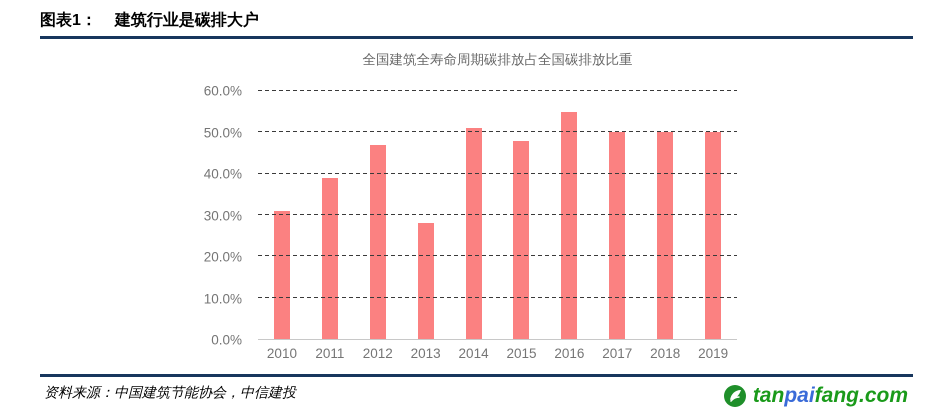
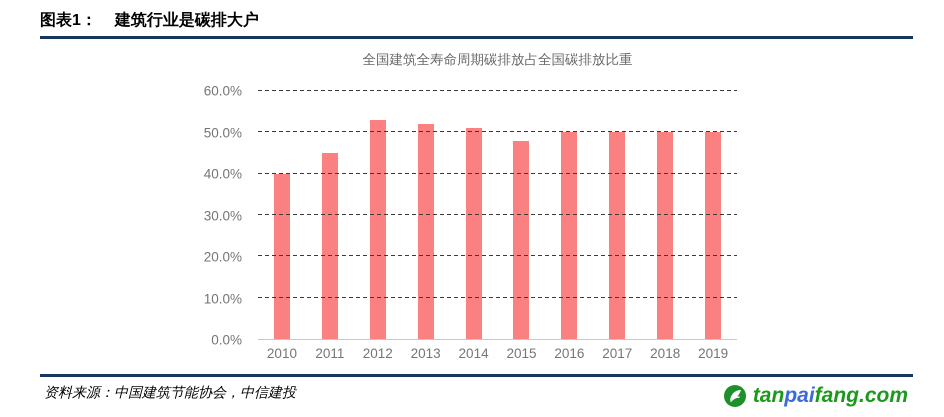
2010: 31% -> 40%
2011: 39% -> 45%
2012: 47% -> 53%
2013: 28% -> 52%
2016: 55% -> 50%
